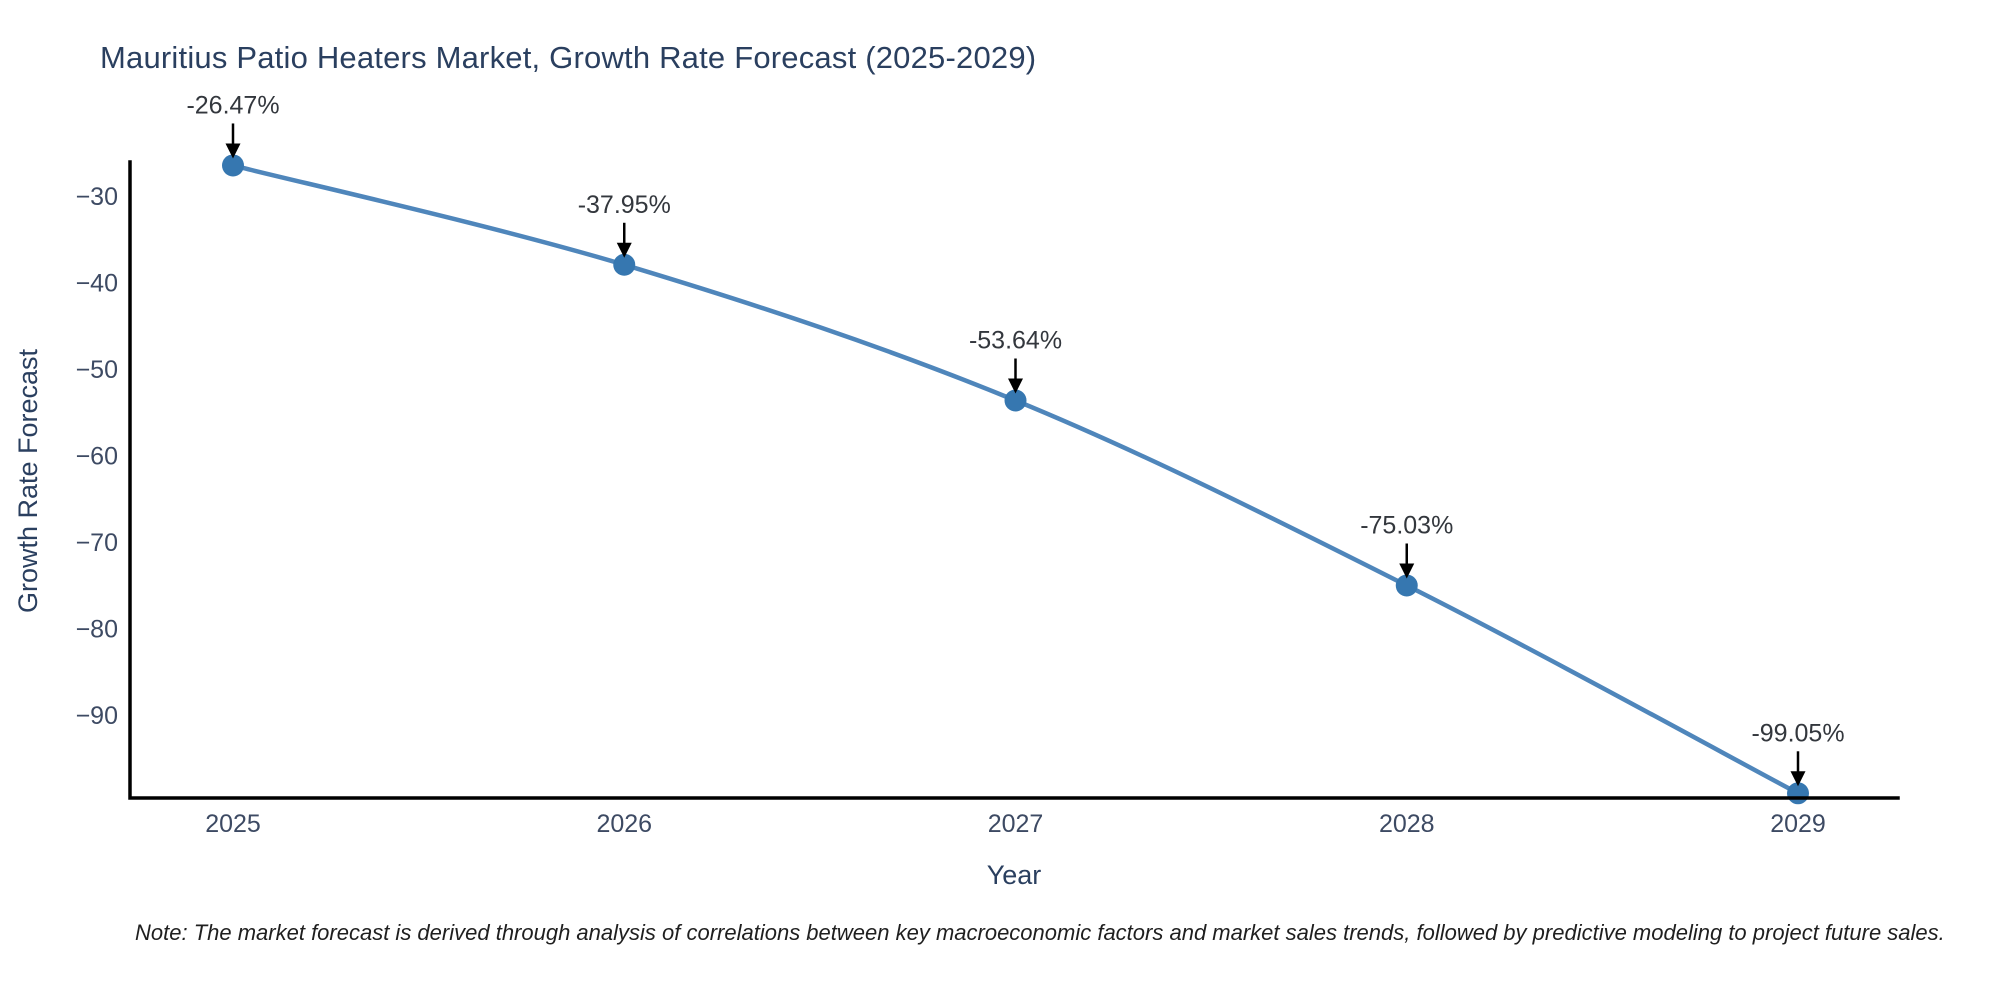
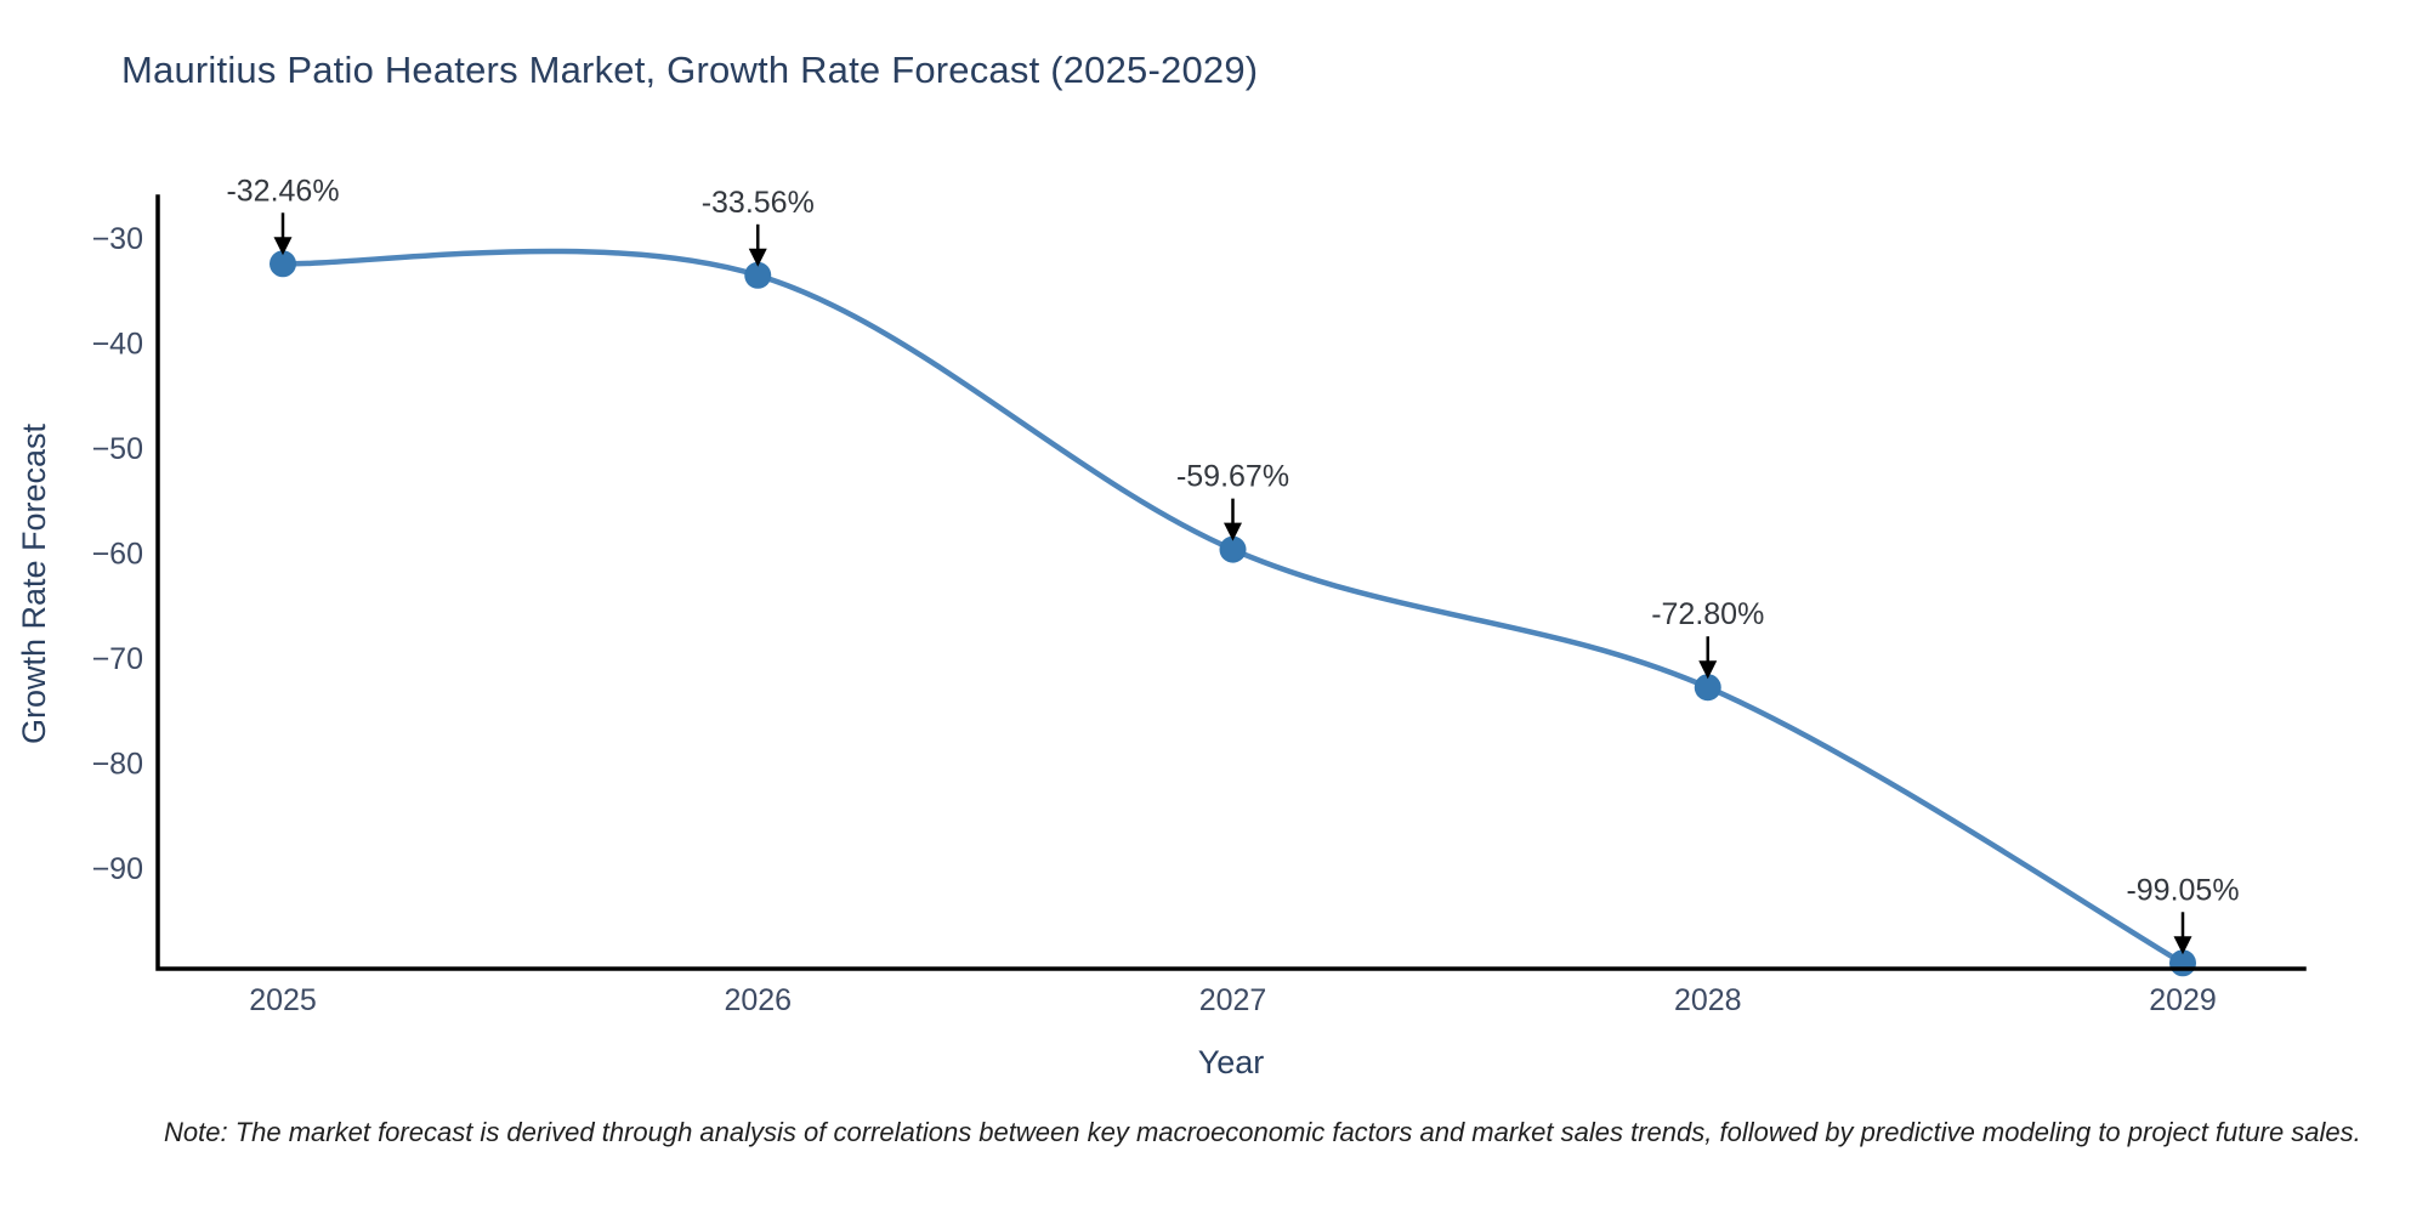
2025: -26.47% -> -32.46%
2026: -37.95% -> -33.56%
2027: -53.64% -> -59.67%
2028: -75.03% -> -72.80%
